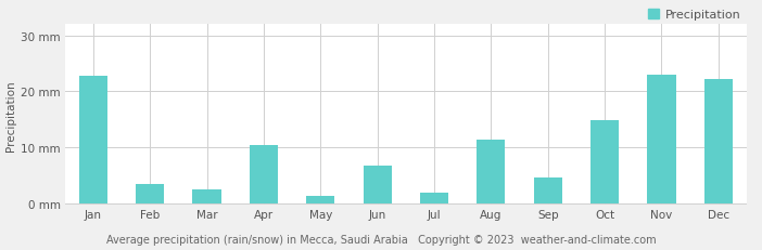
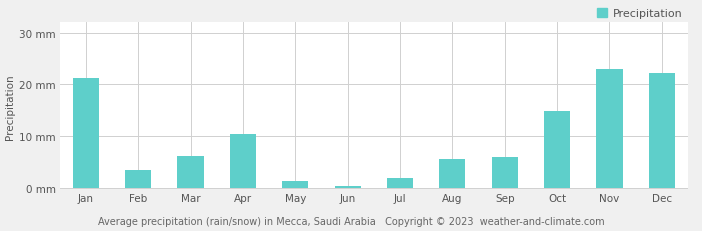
Jan: 22.8 mm -> 21.2 mm
Mar: 2.4 mm -> 6.2 mm
Jun: 6.8 mm -> 0.3 mm
Aug: 11.4 mm -> 5.6 mm
Sep: 4.6 mm -> 6.0 mm
